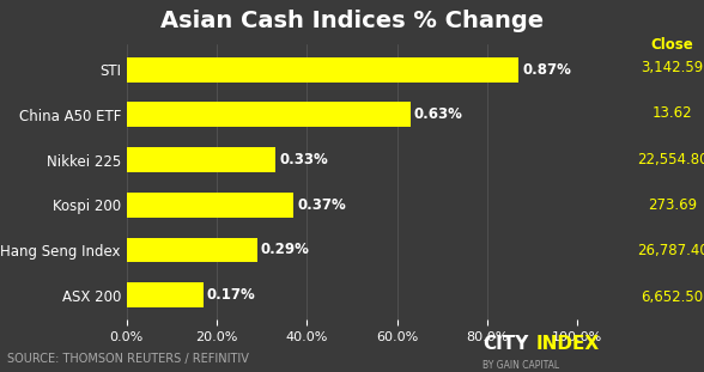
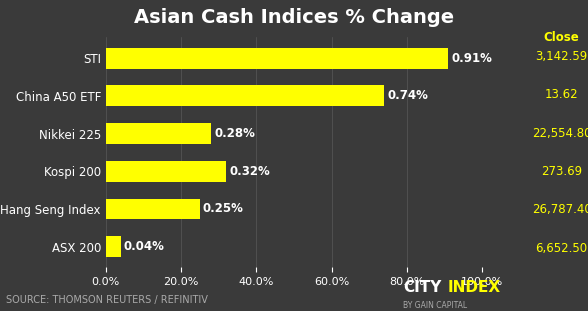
STI: 0.87% -> 0.91%
China A50 ETF: 0.63% -> 0.74%
Nikkei 225: 0.33% -> 0.28%
Kospi 200: 0.37% -> 0.32%
Hang Seng Index: 0.29% -> 0.25%
ASX 200: 0.17% -> 0.04%
